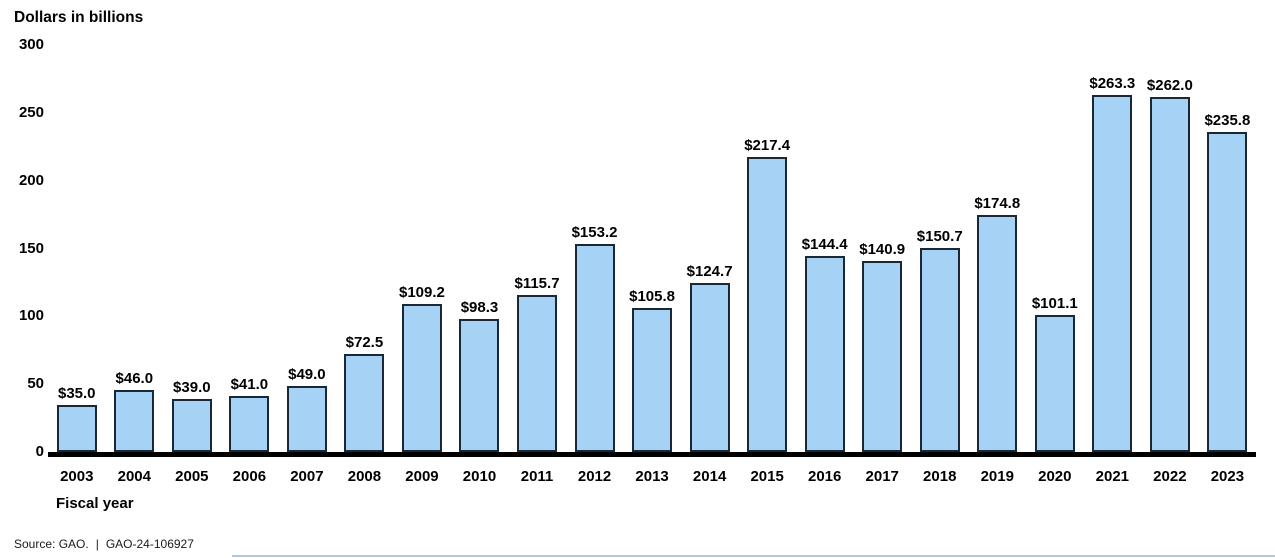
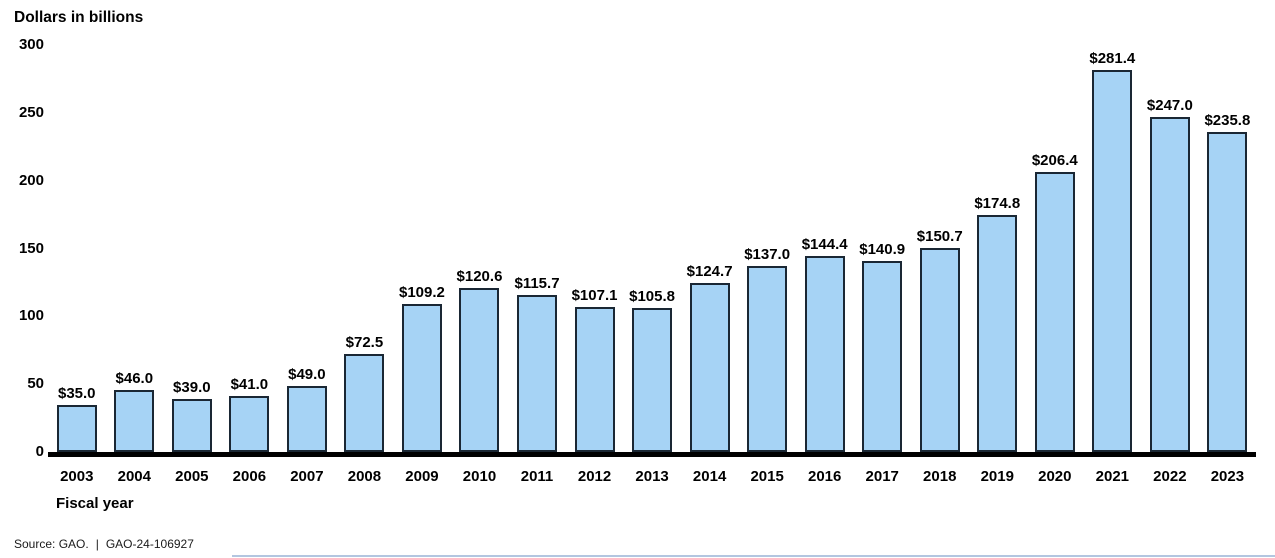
2010: $98.3 -> $120.6
2012: $153.2 -> $107.1
2015: $217.4 -> $137.0
2020: $101.1 -> $206.4
2021: $263.3 -> $281.4
2022: $262.0 -> $247.0
